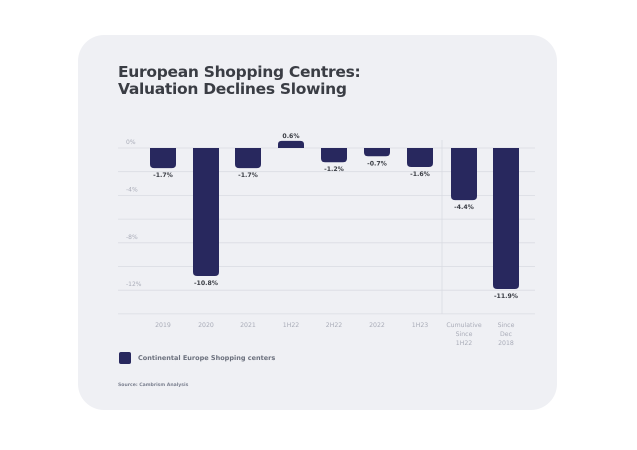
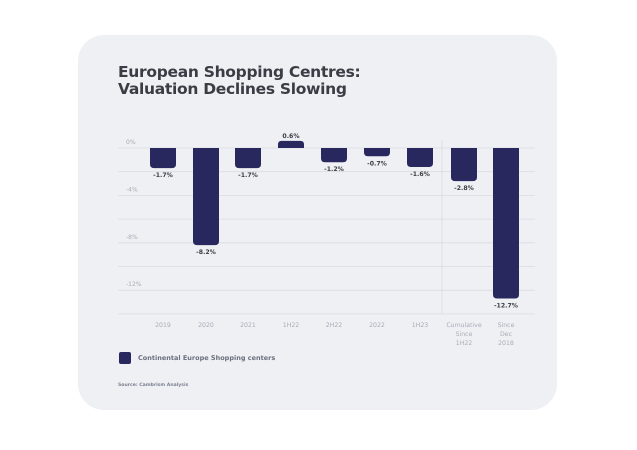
2020: -10.8% -> -8.2%
Cumulative Since 1H22: -4.4% -> -2.8%
Since Dec 2018: -11.9% -> -12.7%
